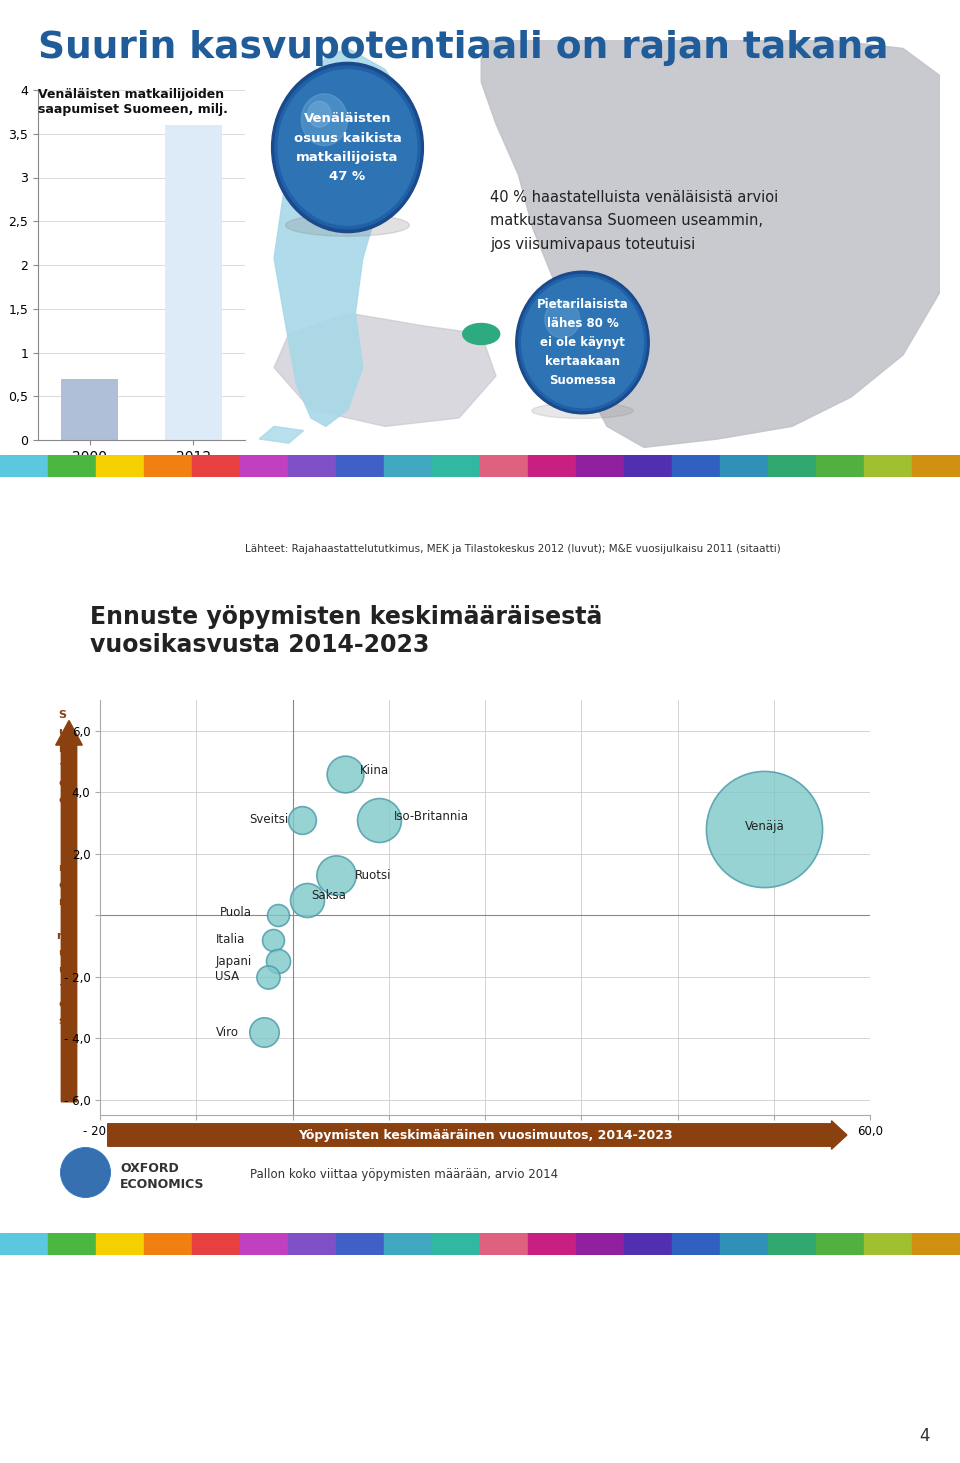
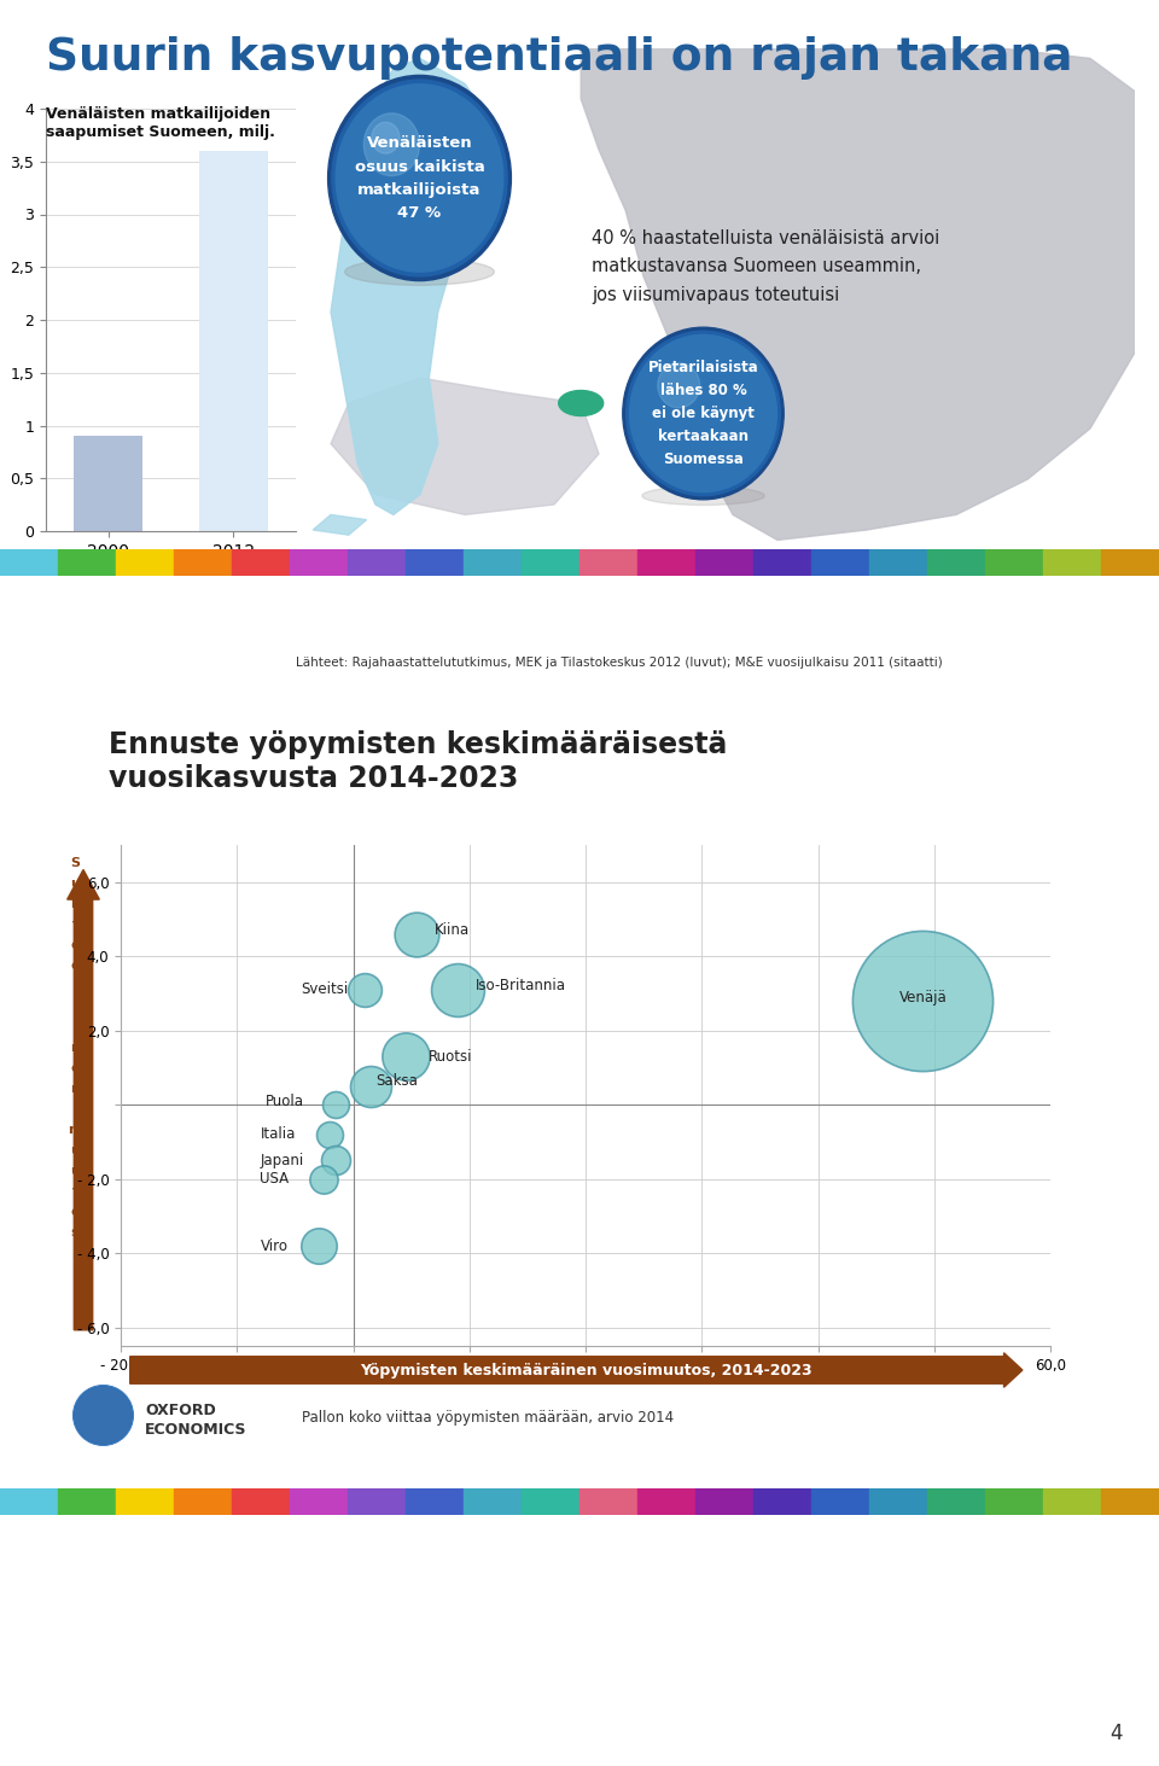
2000: 0,7 -> 0,9
